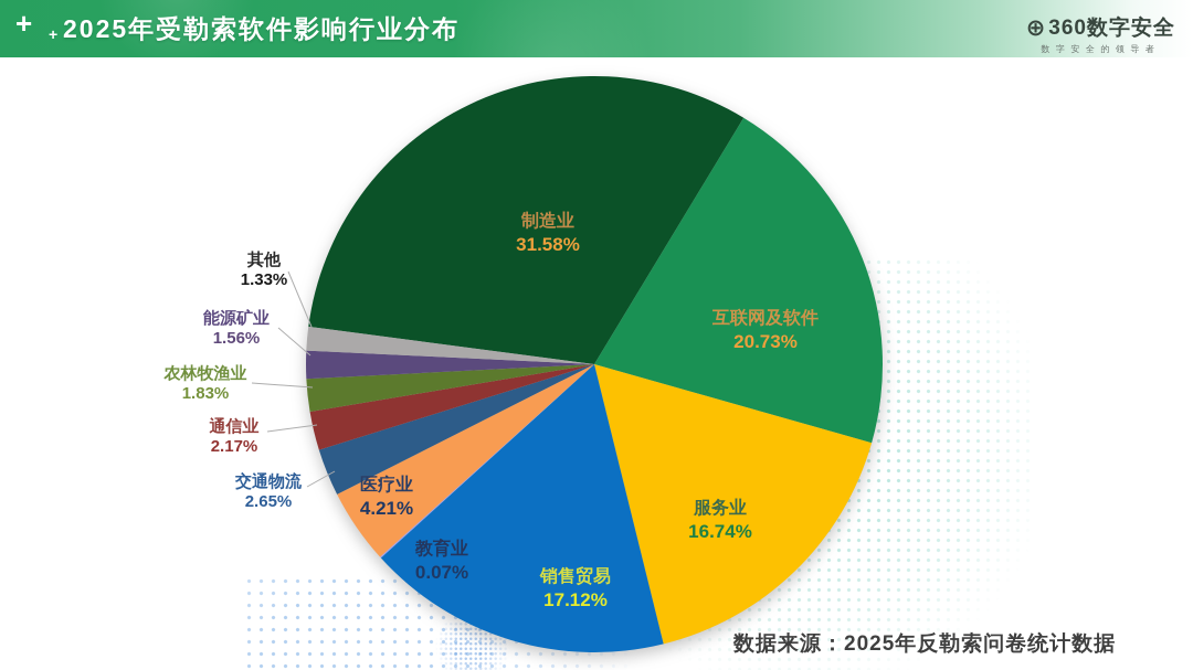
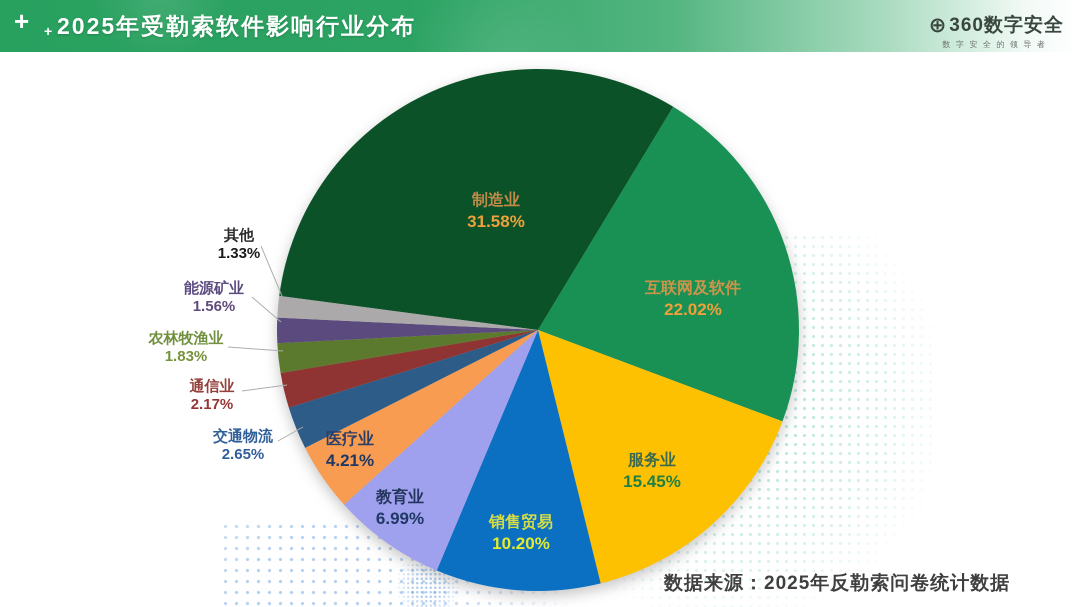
互联网及软件: 20.73% -> 22.02%
服务业: 16.74% -> 15.45%
销售贸易: 17.12% -> 10.20%
教育业: 0.07% -> 6.99%
